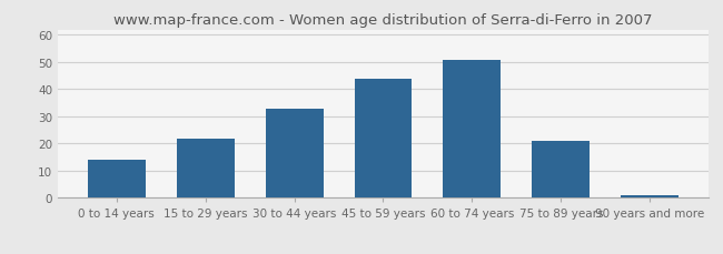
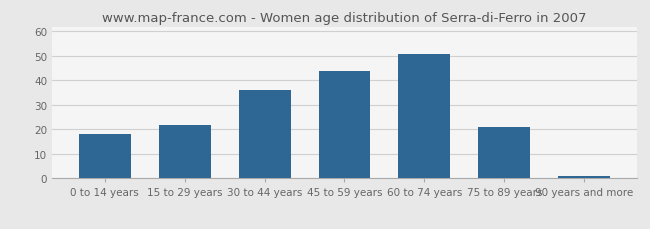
0 to 14 years: 14 -> 18
30 to 44 years: 33 -> 36
